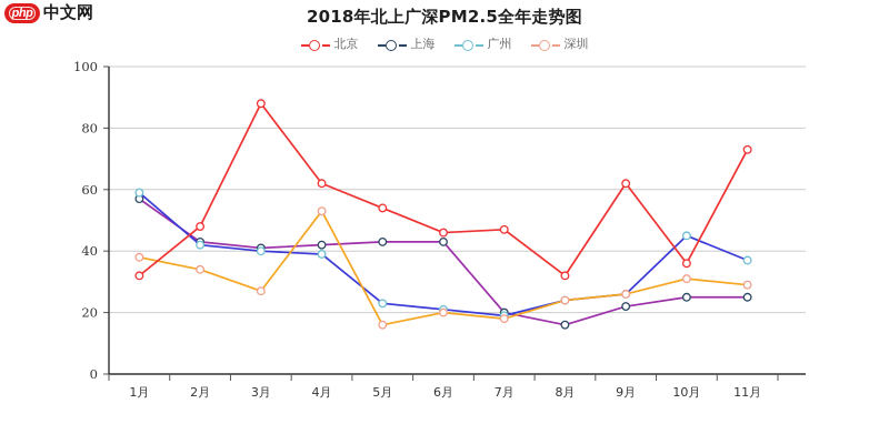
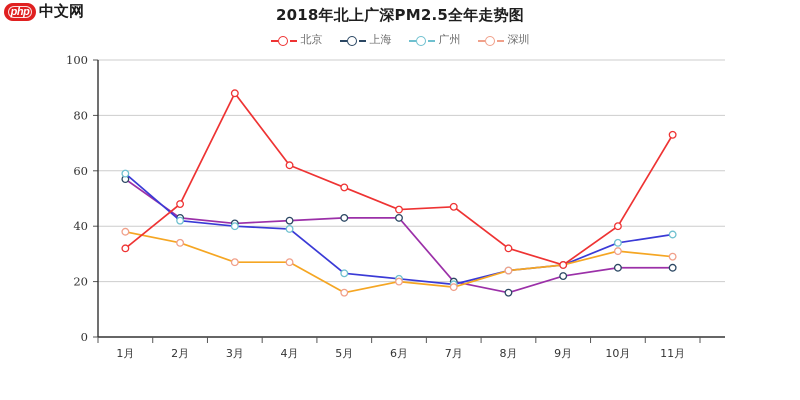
深圳/4月: 53 -> 27
北京/9月: 62 -> 26
北京/10月: 36 -> 40
广州/10月: 45 -> 34
